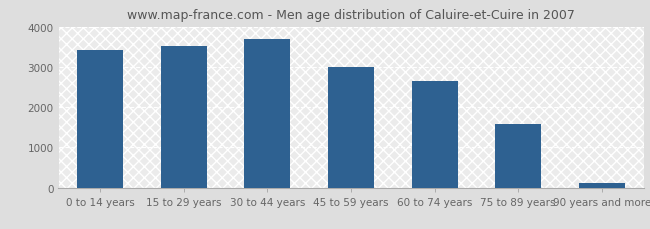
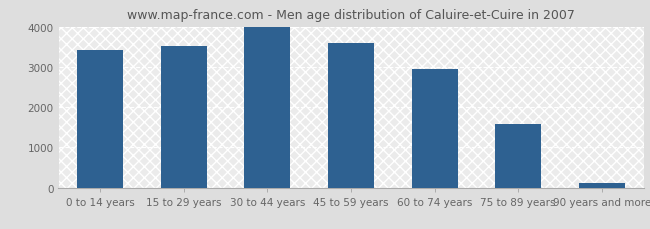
30 to 44 years: 3700 -> 3980
45 to 59 years: 3000 -> 3600
60 to 74 years: 2650 -> 2950
